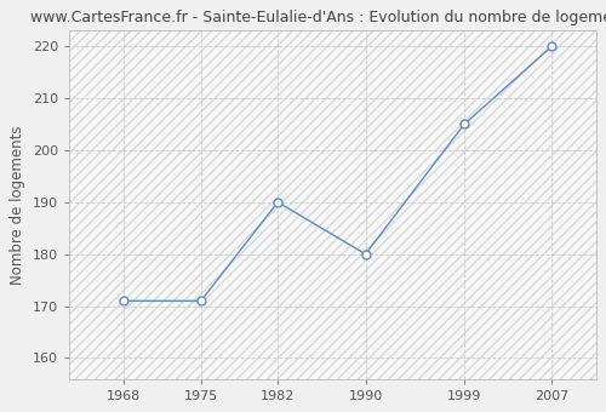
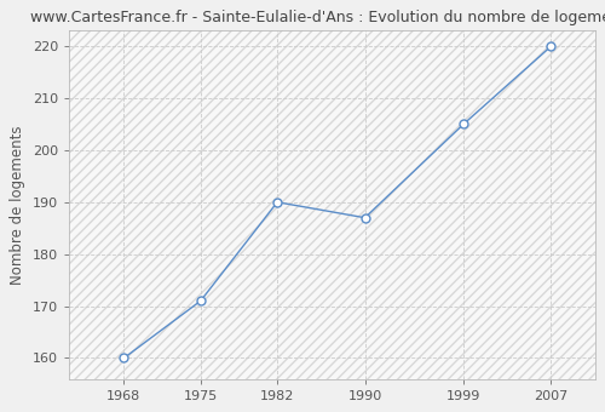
1968: 171 -> 160
1990: 180 -> 187
